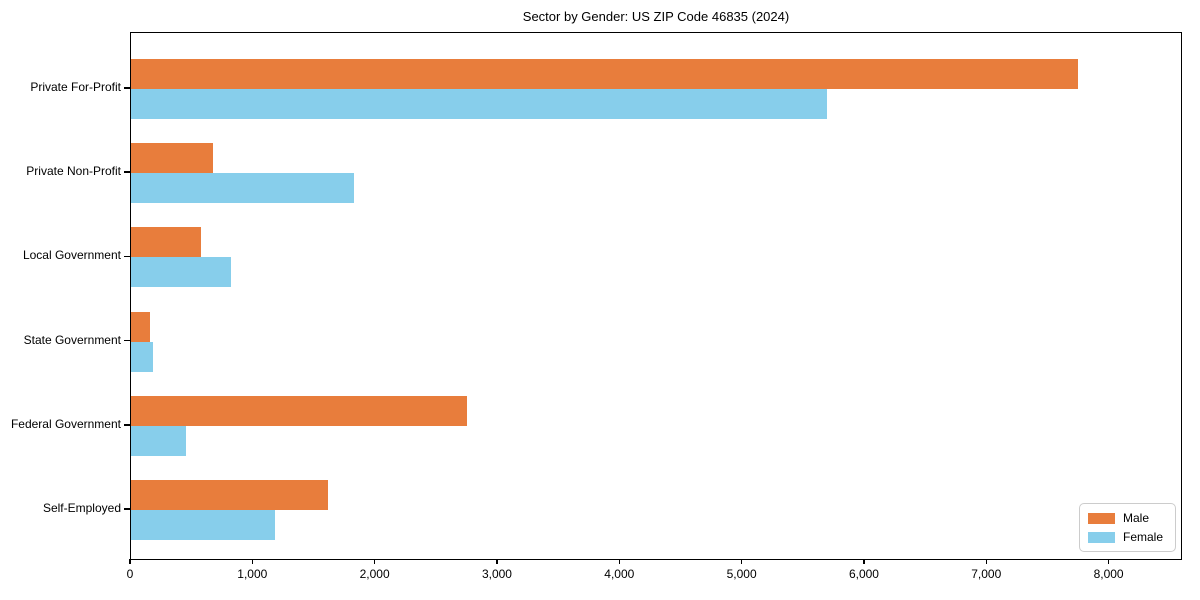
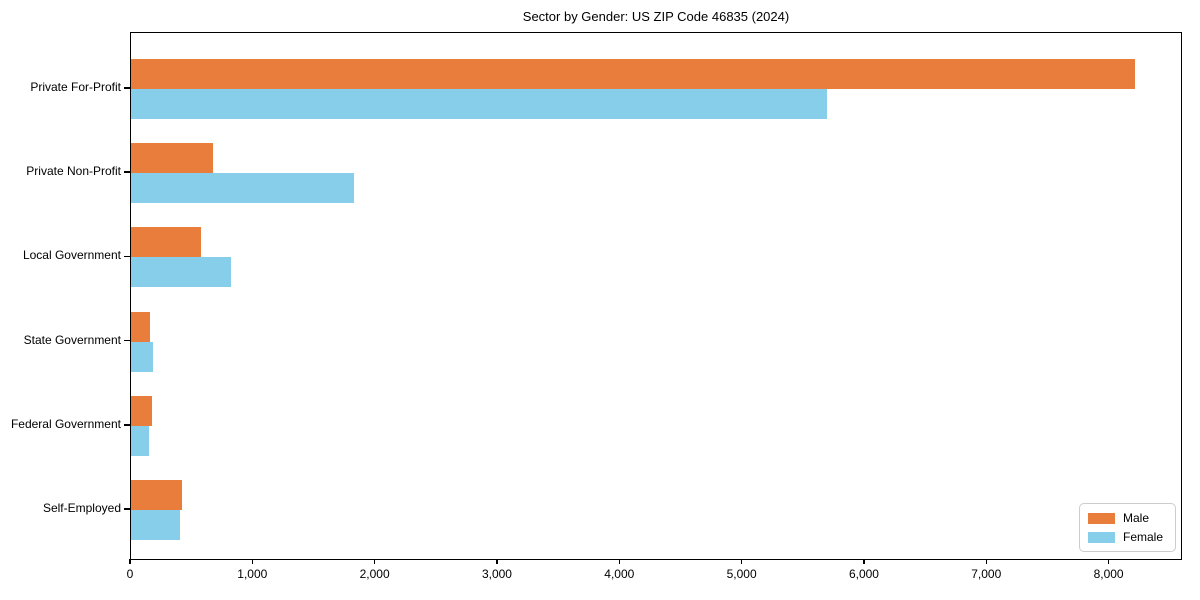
Male/Private For-Profit: 7740 -> 8210
Male/Federal Government: 2750 -> 170
Female/Federal Government: 450 -> 140
Male/Self-Employed: 1610 -> 420
Female/Self-Employed: 1180 -> 400
